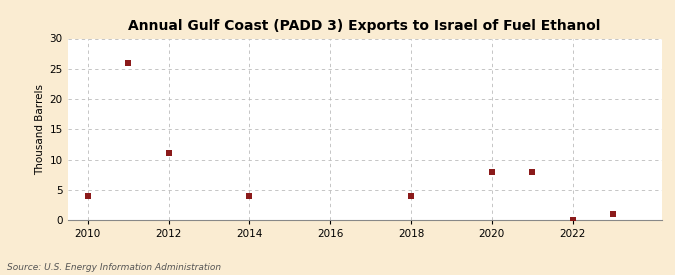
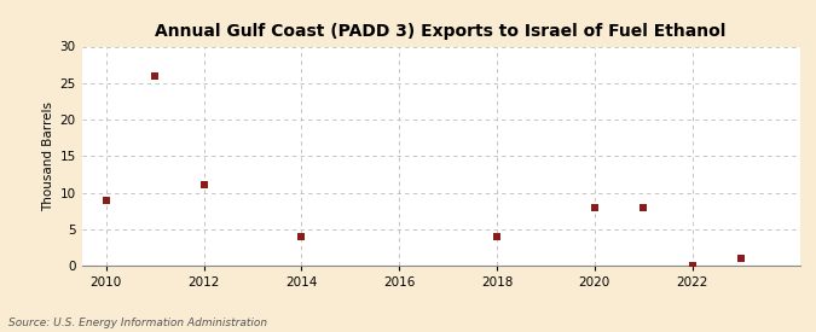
2010: 4 -> 9
